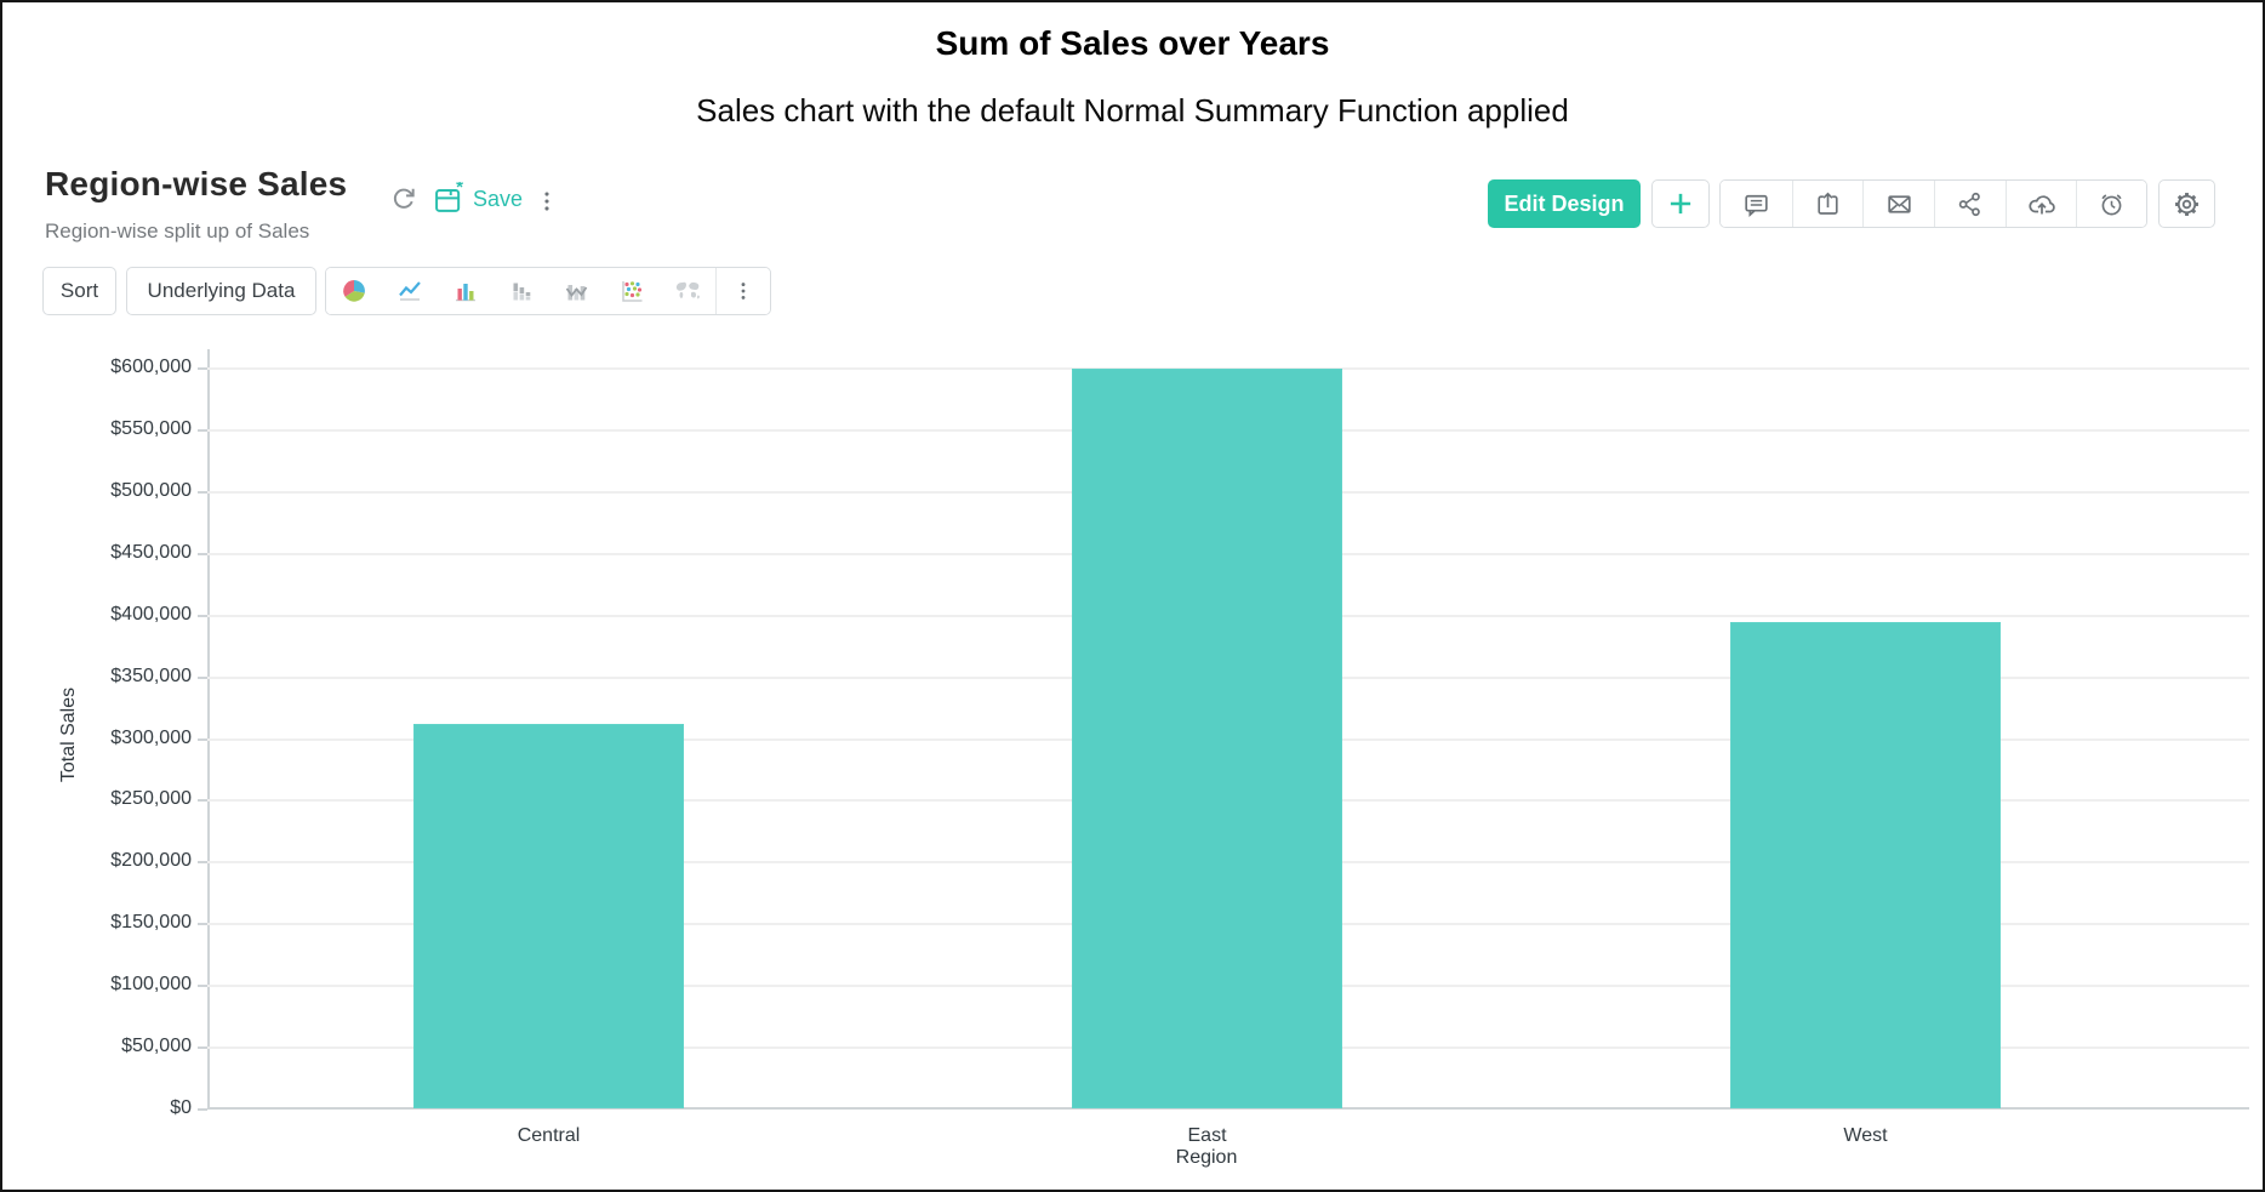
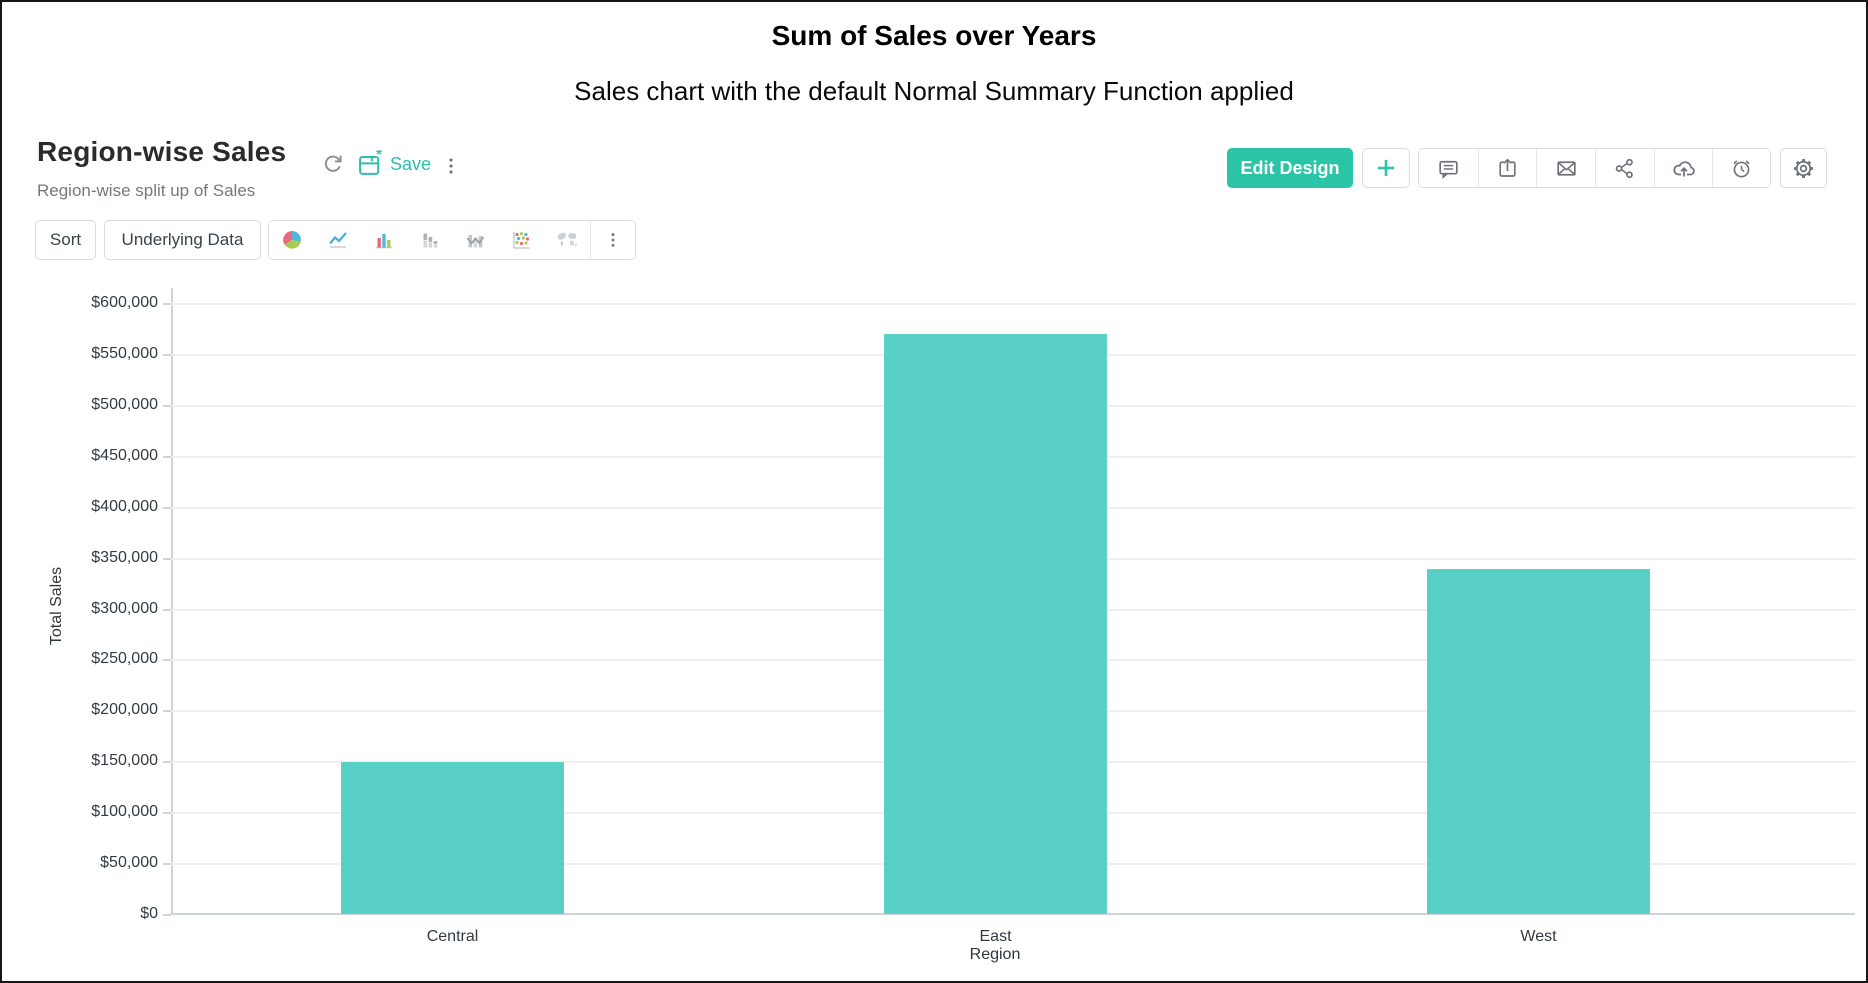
Central: $311000 -> $149000
East: $599000 -> $570000
West: $394000 -> $339000
